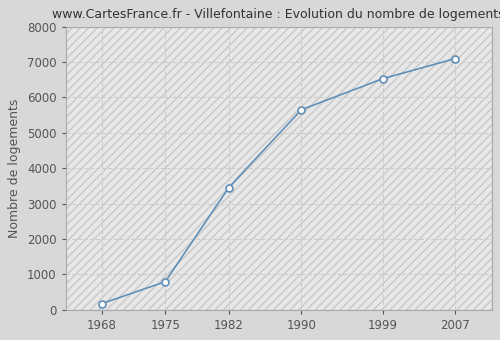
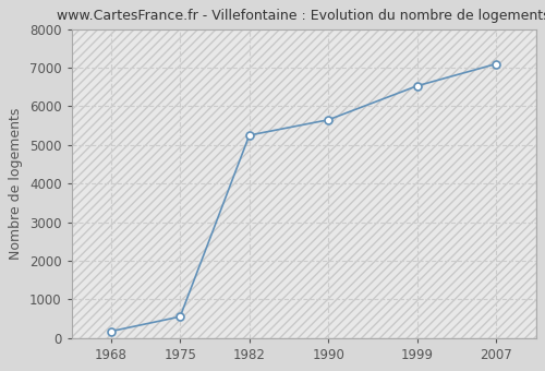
1975: 790 -> 550
1982: 3450 -> 5250
